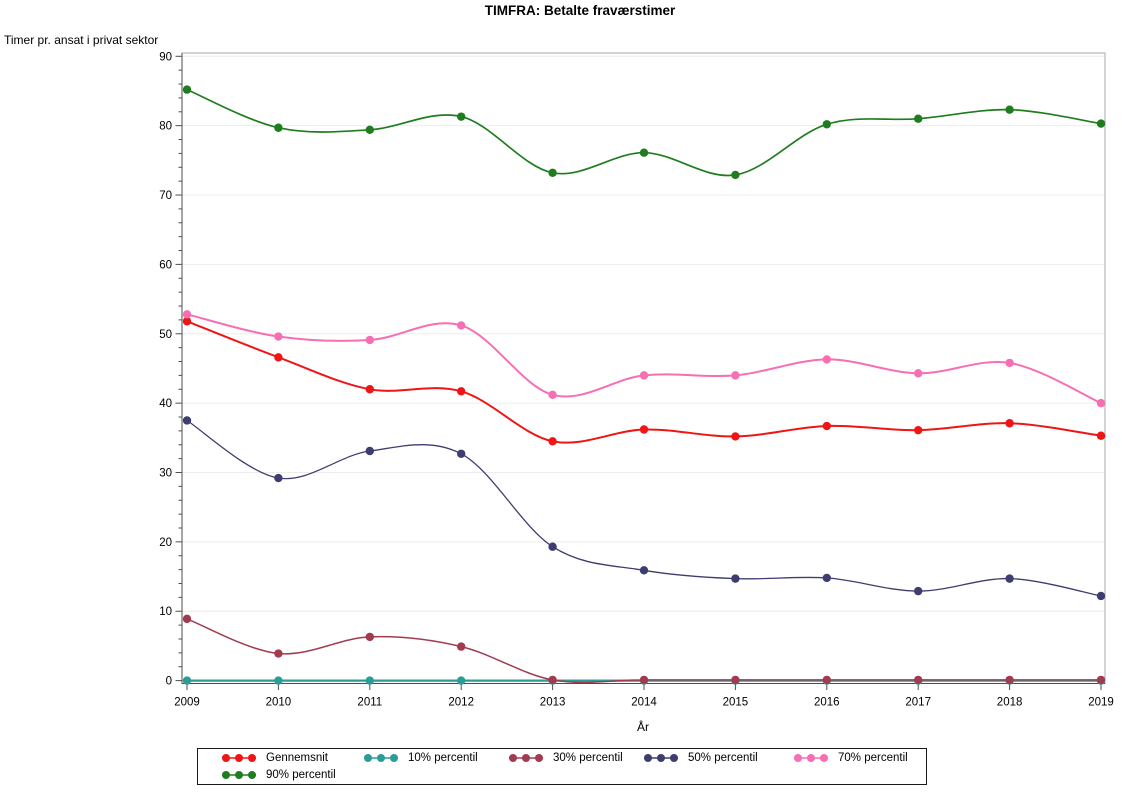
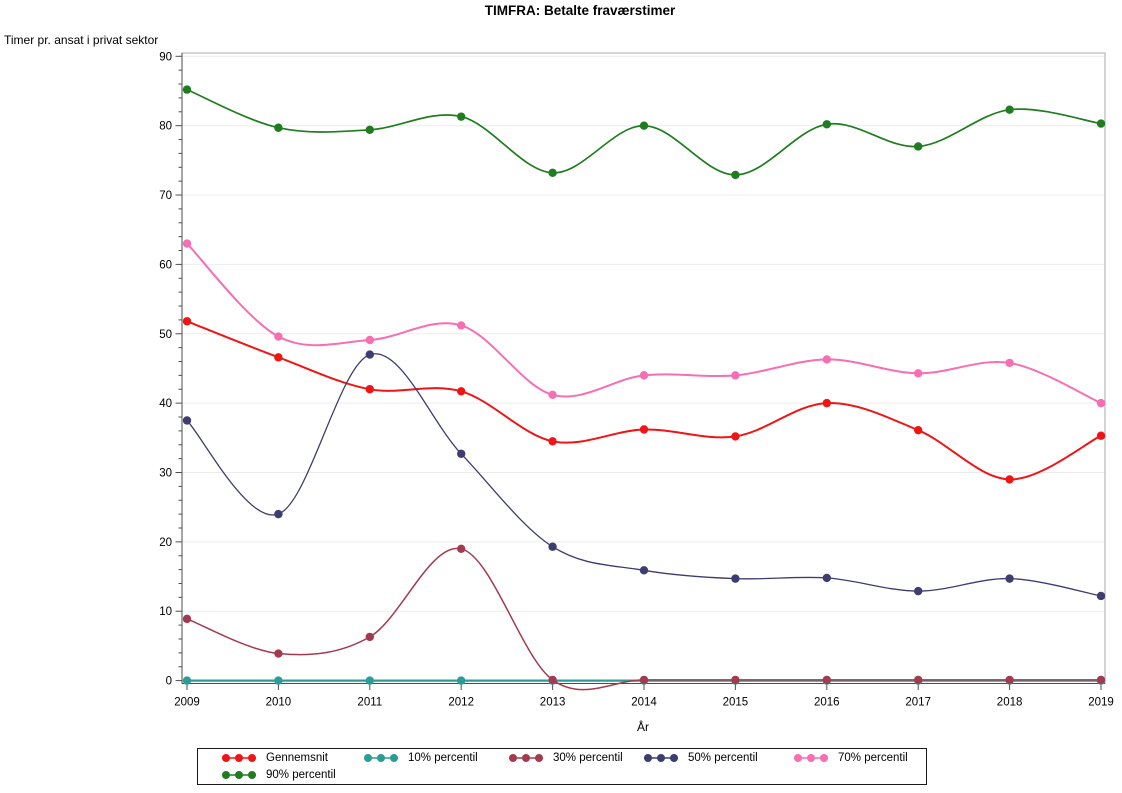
70% percentil/2009: 53 -> 63
50% percentil/2010: 29 -> 24
50% percentil/2011: 33 -> 47
30% percentil/2012: 5 -> 19
90% percentil/2014: 76 -> 80
Gennemsnit/2016: 37 -> 40
90% percentil/2017: 81 -> 77
Gennemsnit/2018: 37 -> 29
